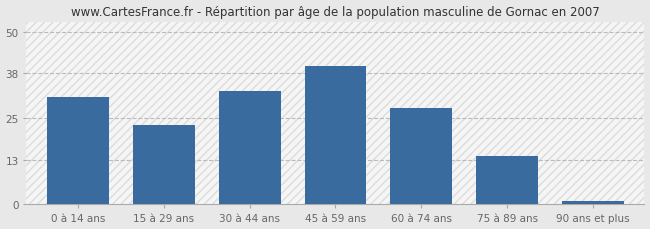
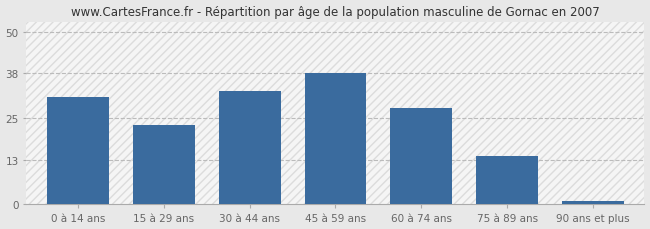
45 à 59 ans: 40 -> 38
